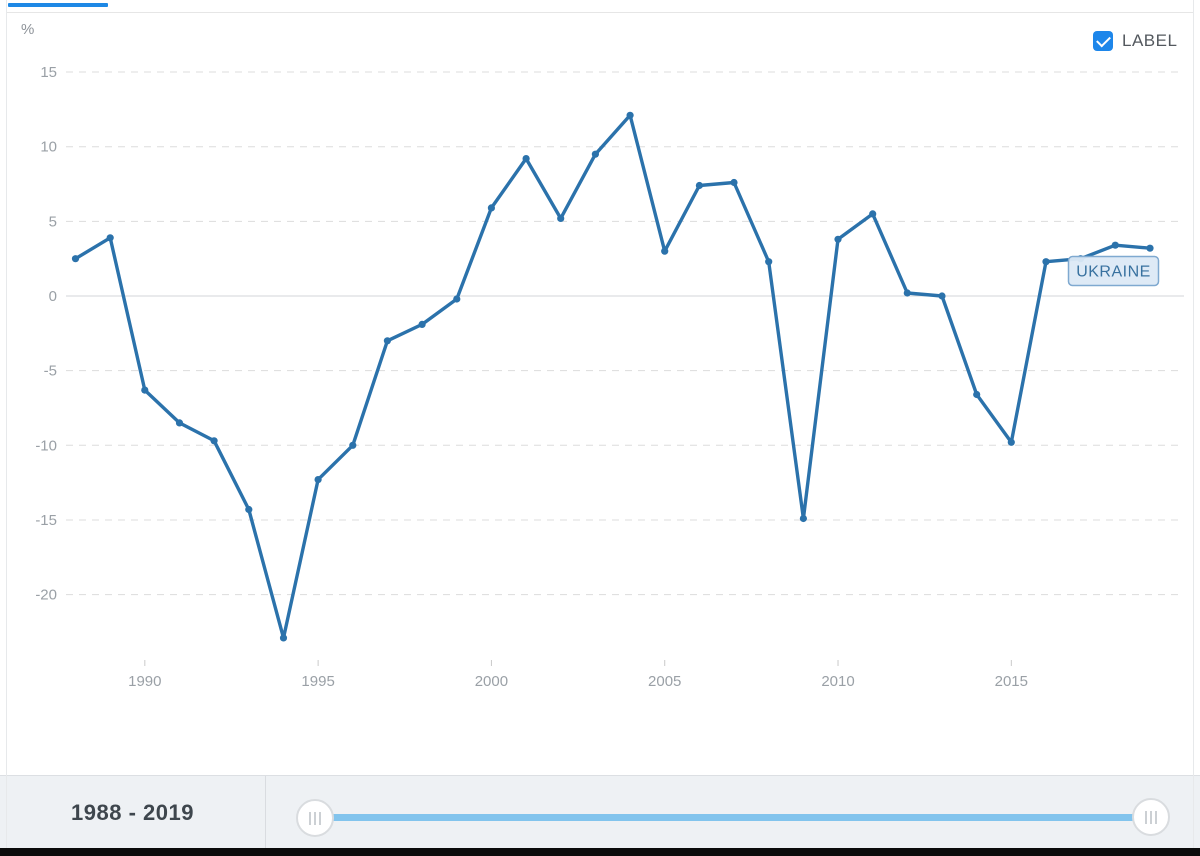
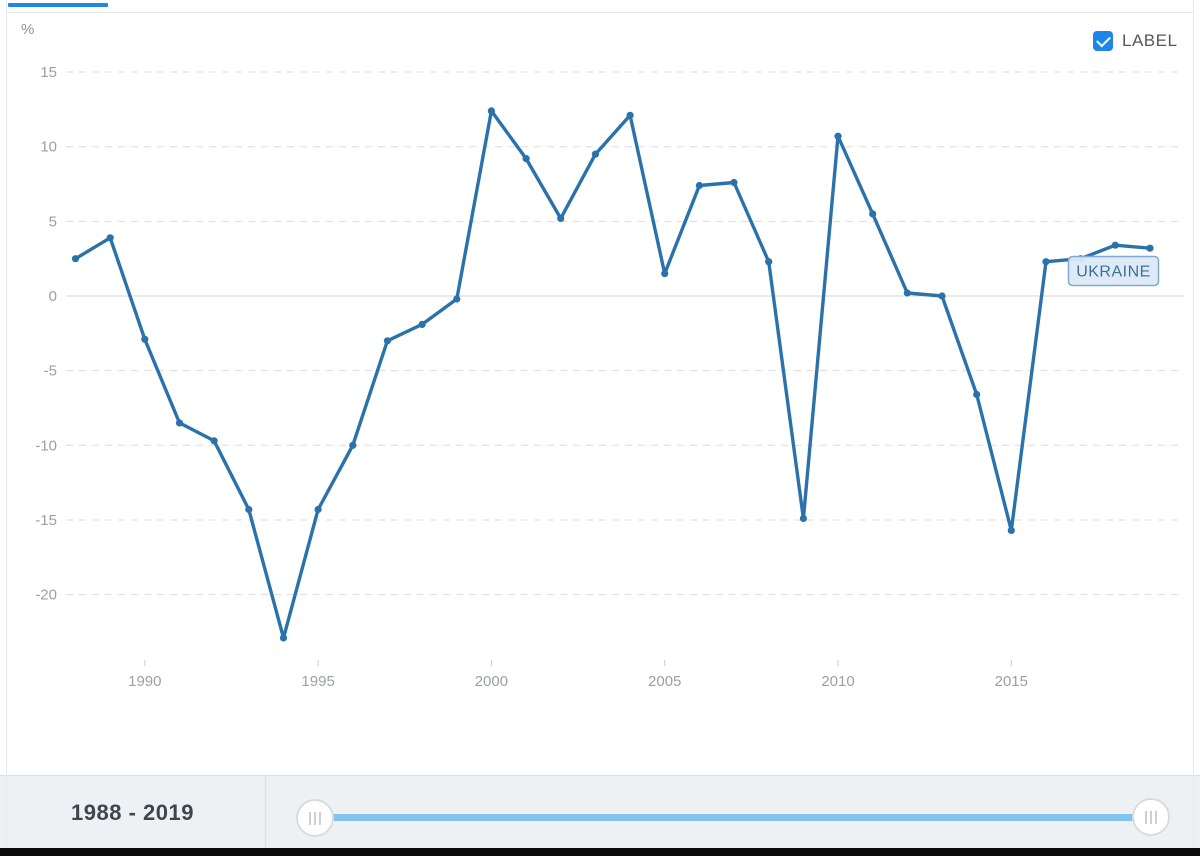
1990: -6.3 -> -2.9
1995: -12.3 -> -14.3
2000: 5.9 -> 12.4
2005: 3.0 -> 1.5
2010: 3.8 -> 10.7
2015: -9.8 -> -15.7
